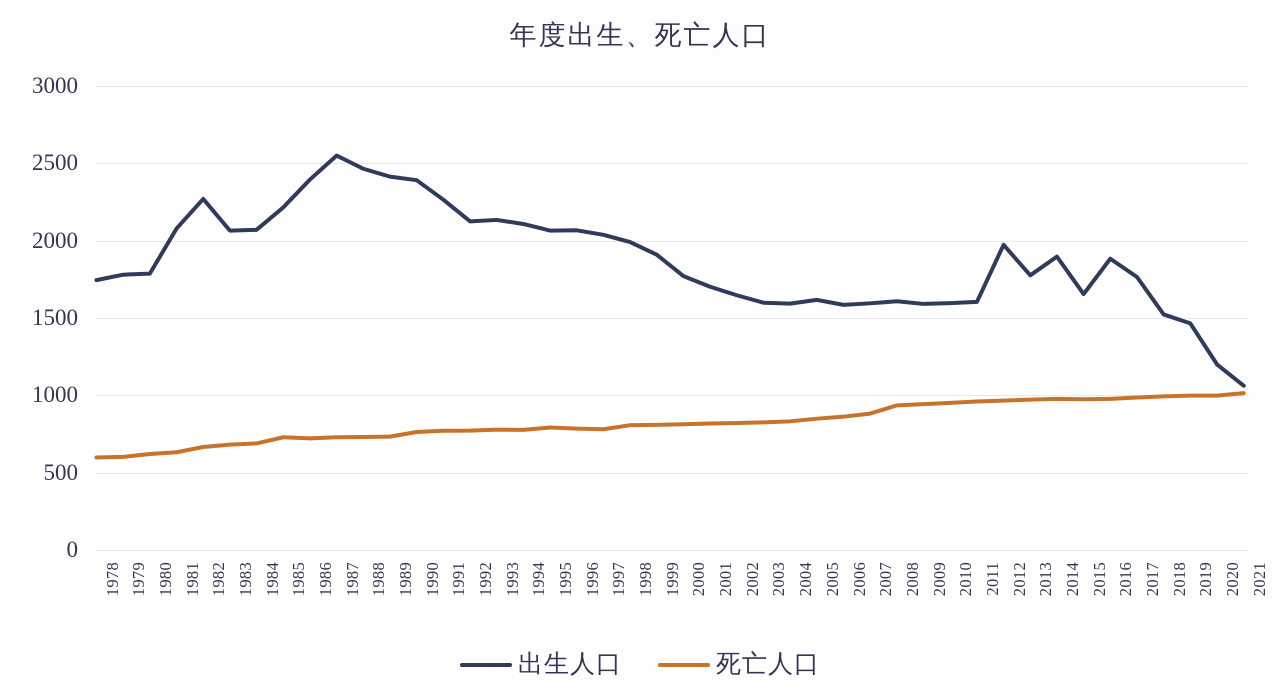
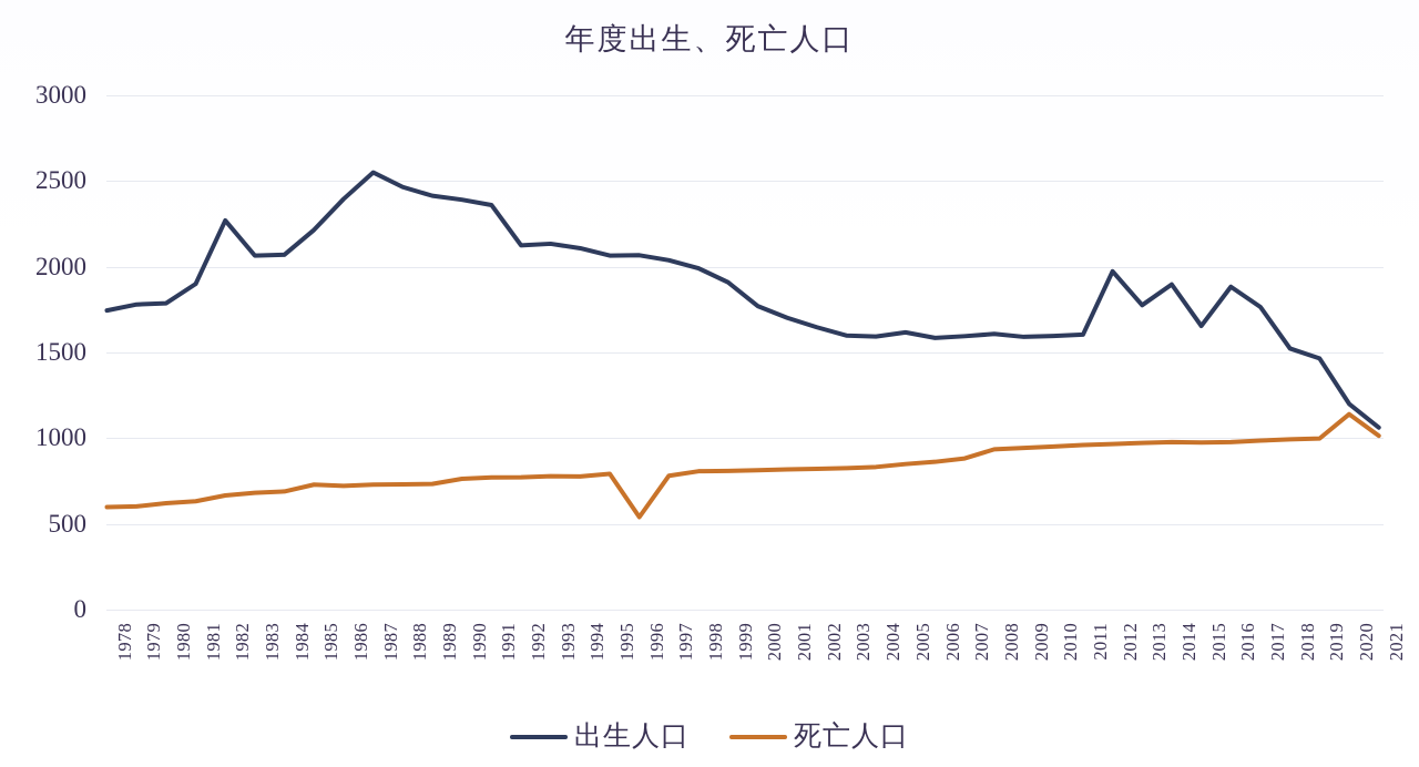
出生人口/1981: 2080 -> 1900
出生人口/1991: 2260 -> 2360
死亡人口/1996: 780 -> 540
死亡人口/2020: 1000 -> 1140
